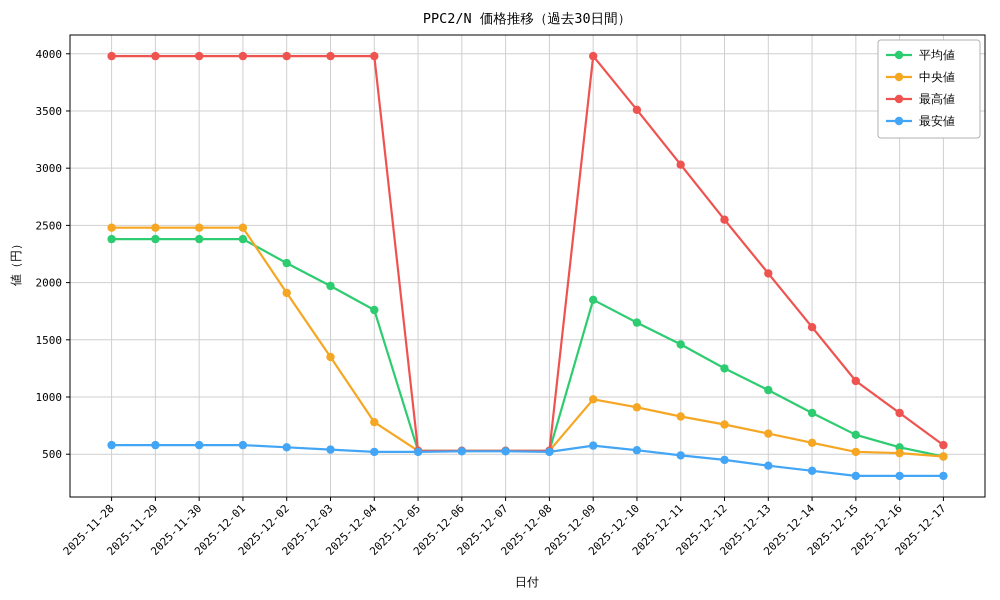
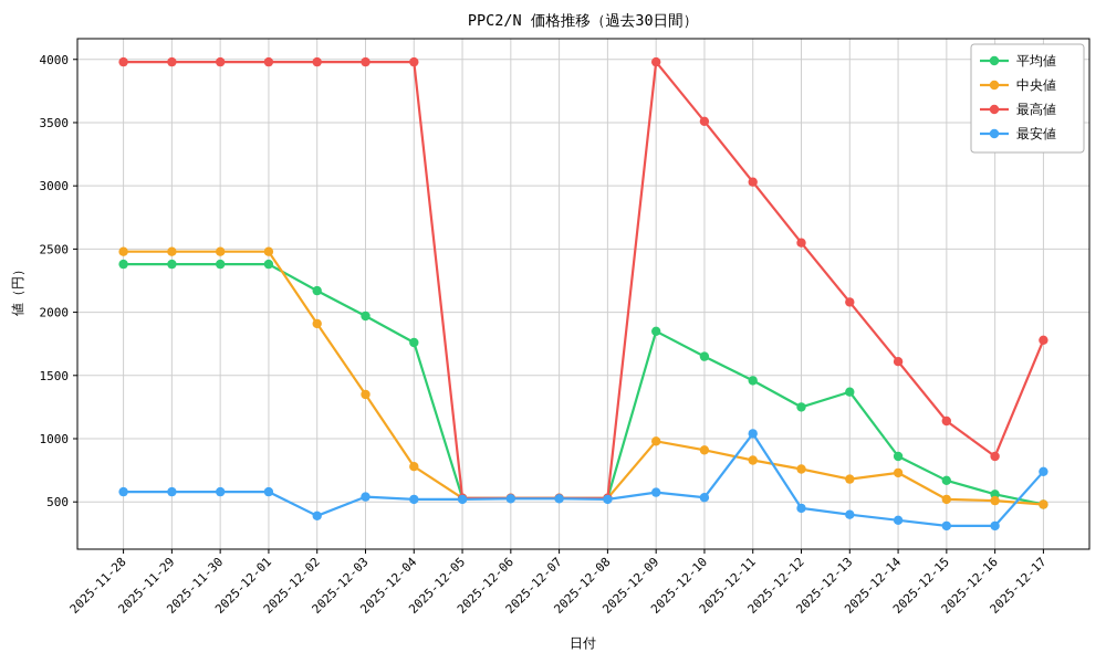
最安値/2025-12-02: 560 -> 390
最安値/2025-12-11: 490 -> 1040
平均値/2025-12-13: 1060 -> 1370
中央値/2025-12-14: 600 -> 730
最高値/2025-12-17: 580 -> 1780
最安値/2025-12-17: 310 -> 740
